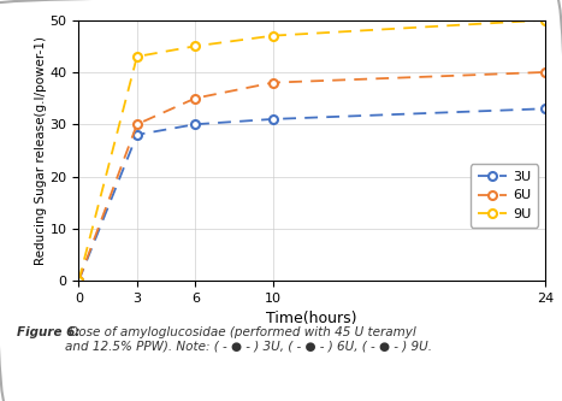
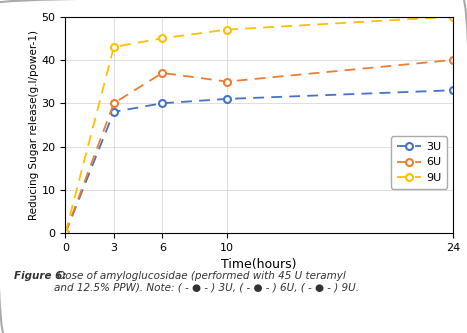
6U/6: 35 -> 37
6U/10: 38 -> 35
